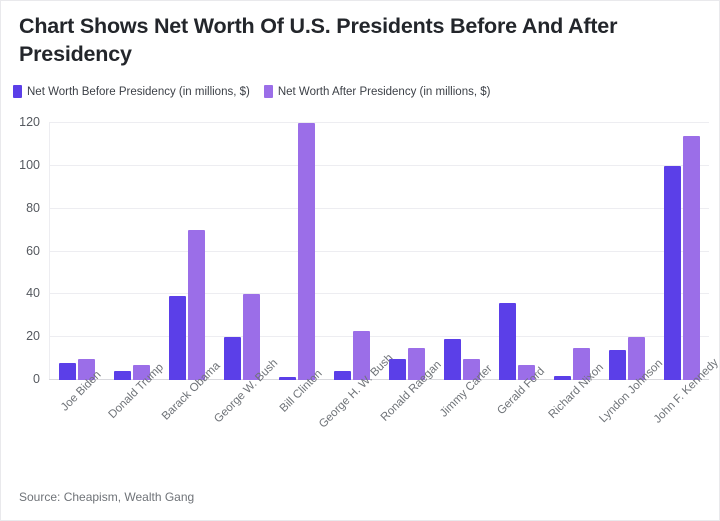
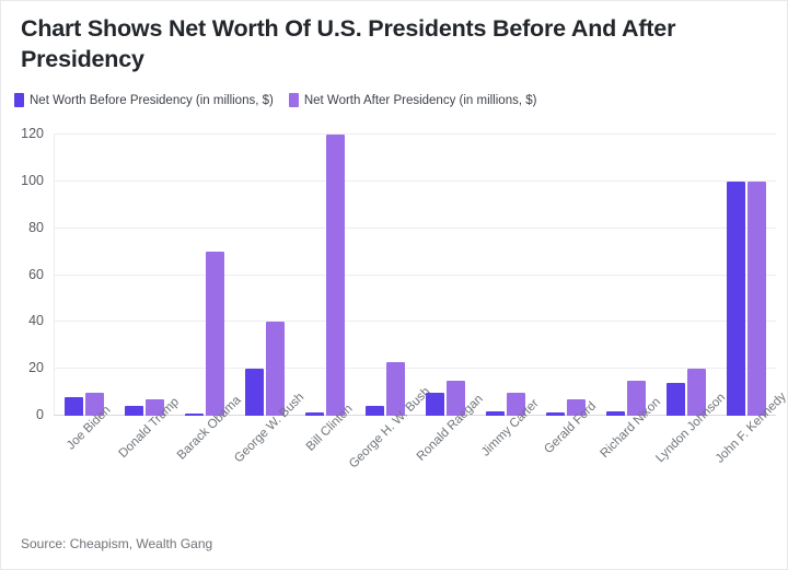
Net Worth Before Presidency (in millions, $)/Barack Obama: 39 -> 1
Net Worth Before Presidency (in millions, $)/Jimmy Carter: 19 -> 2
Net Worth Before Presidency (in millions, $)/Gerald Ford: 36 -> 2
Net Worth After Presidency (in millions, $)/John F. Kennedy: 114 -> 100
